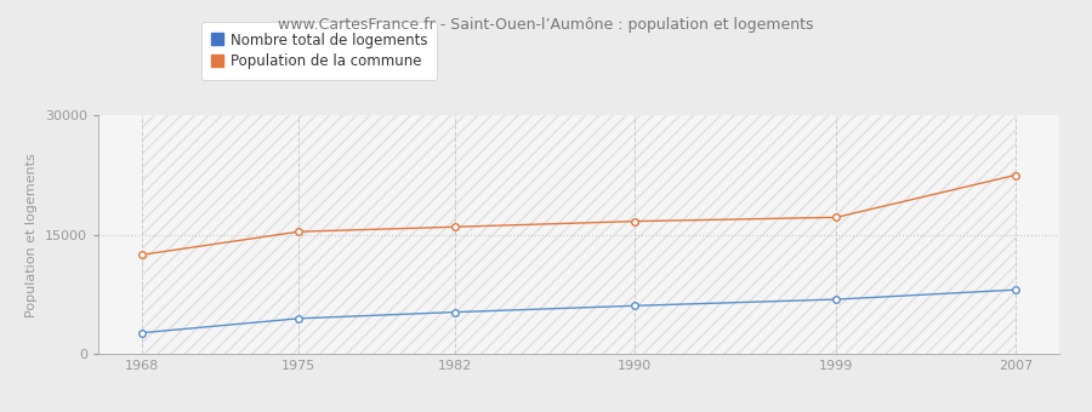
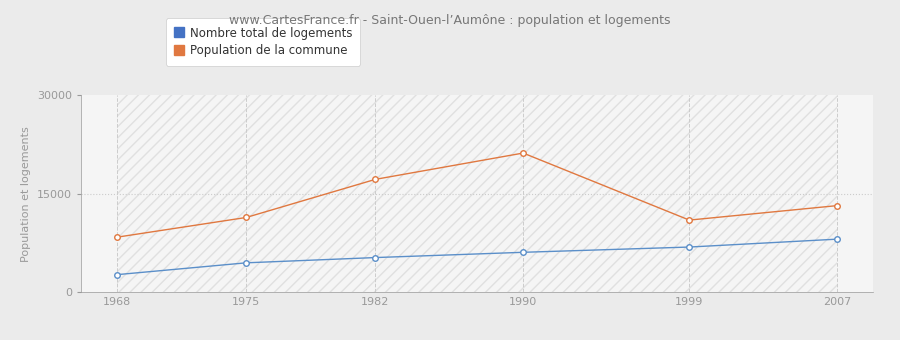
Population de la commune/1968: 12500 -> 8400
Population de la commune/1975: 15400 -> 11400
Population de la commune/1982: 16000 -> 17200
Population de la commune/1990: 16700 -> 21200
Population de la commune/1999: 17200 -> 11000
Population de la commune/2007: 22500 -> 13200
